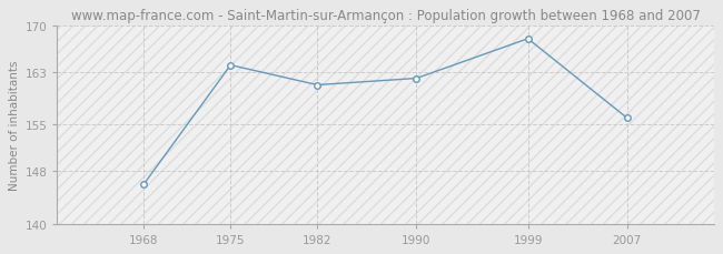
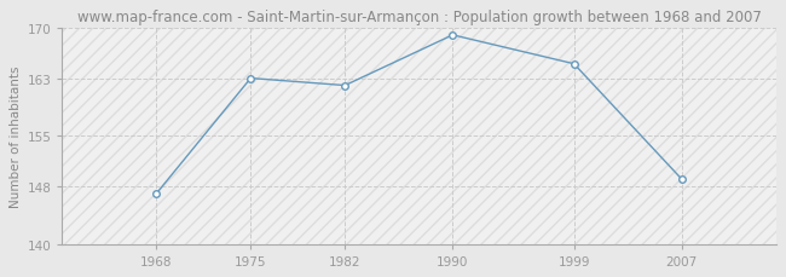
1968: 146 -> 147
1975: 164 -> 163
1982: 161 -> 162
1990: 162 -> 169
1999: 168 -> 165
2007: 156 -> 149
